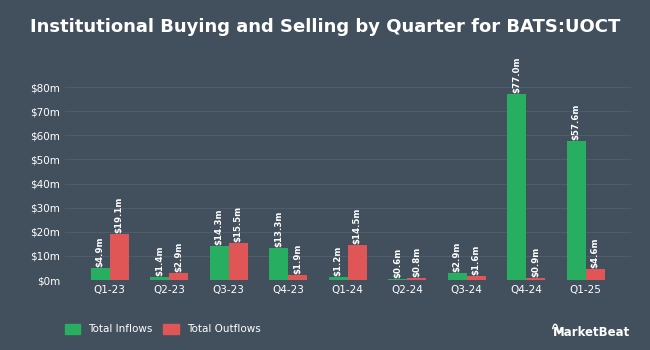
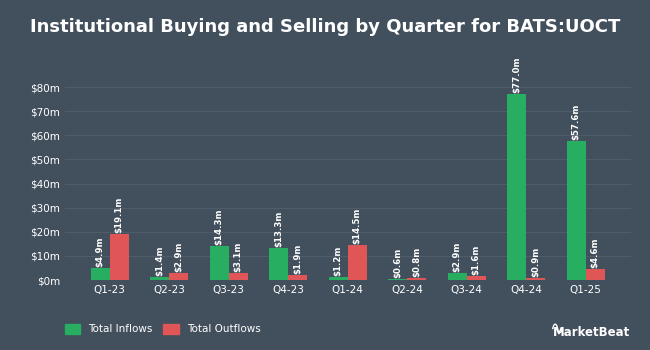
Total Outflows/Q3-23: $15.5m -> $3.1m
